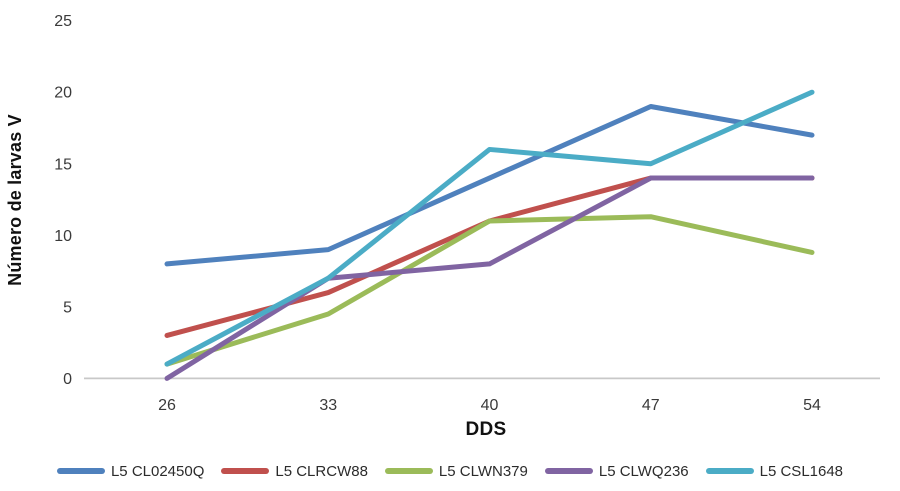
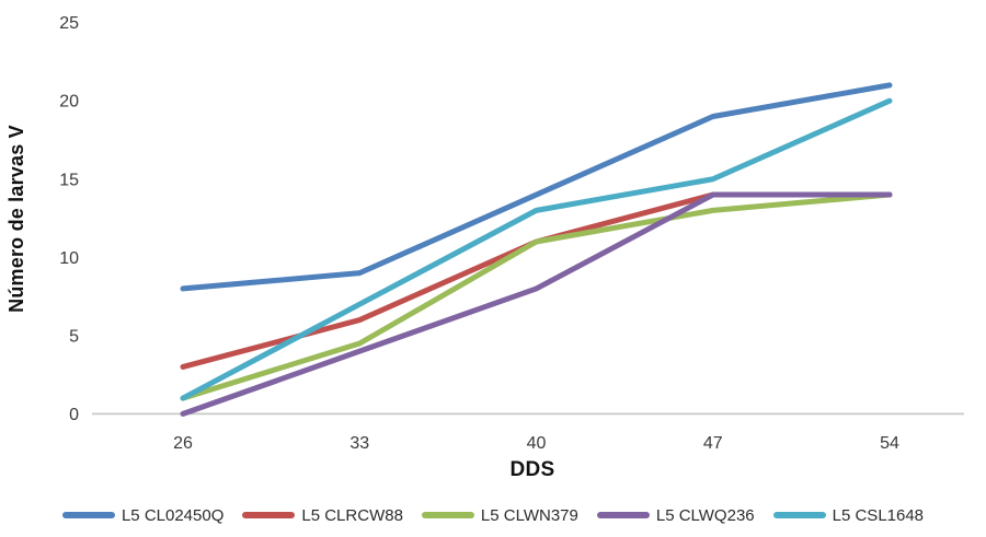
L5 CLWQ236/33: 7 -> 4
L5 CSL1648/40: 16 -> 13
L5 CLWN379/47: 11.3 -> 13.0
L5 CL02450Q/54: 17 -> 21
L5 CLWN379/54: 8.8 -> 14.0
